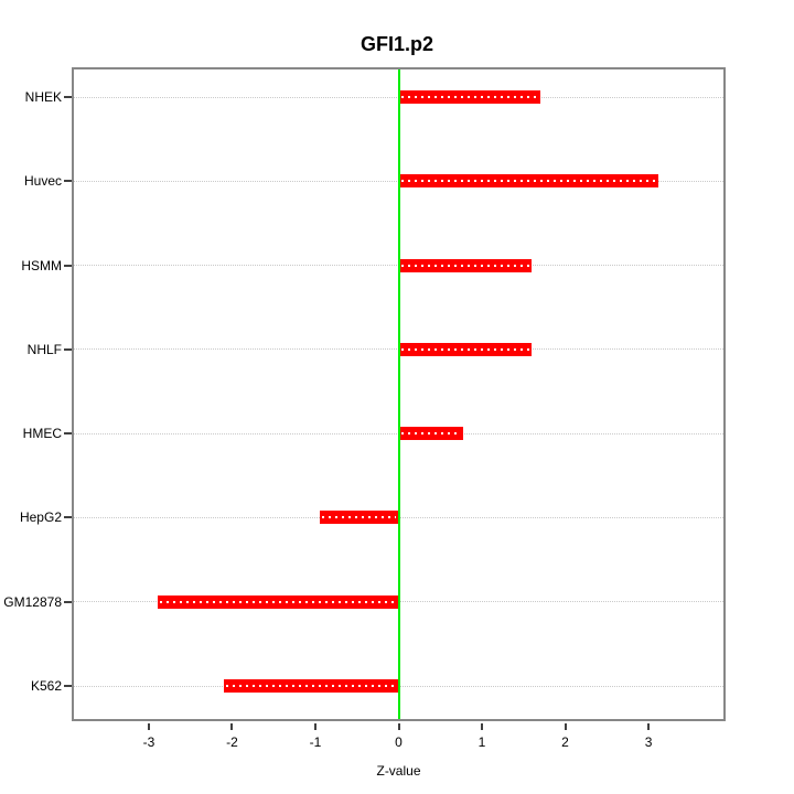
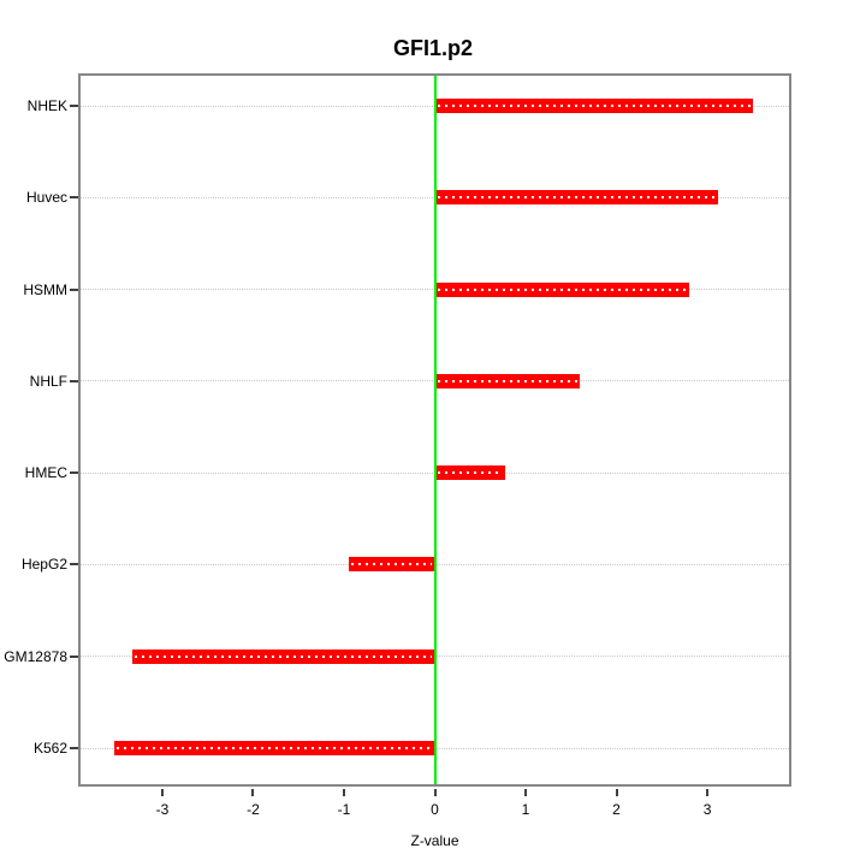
NHEK: 1.7 -> 3.5
HSMM: 1.6 -> 2.8
GM12878: -2.9 -> -3.3
K562: -2.1 -> -3.5
